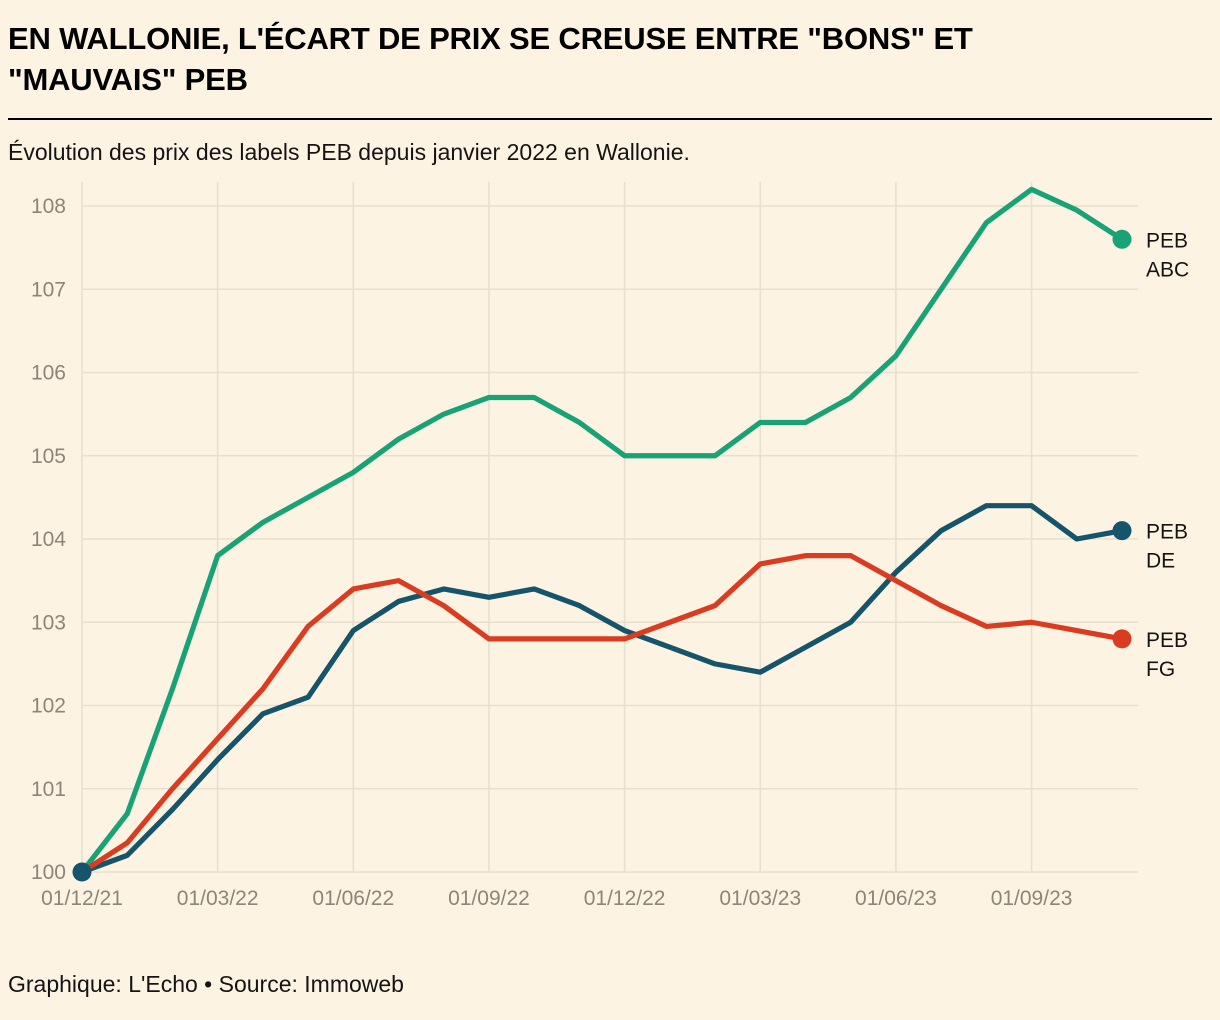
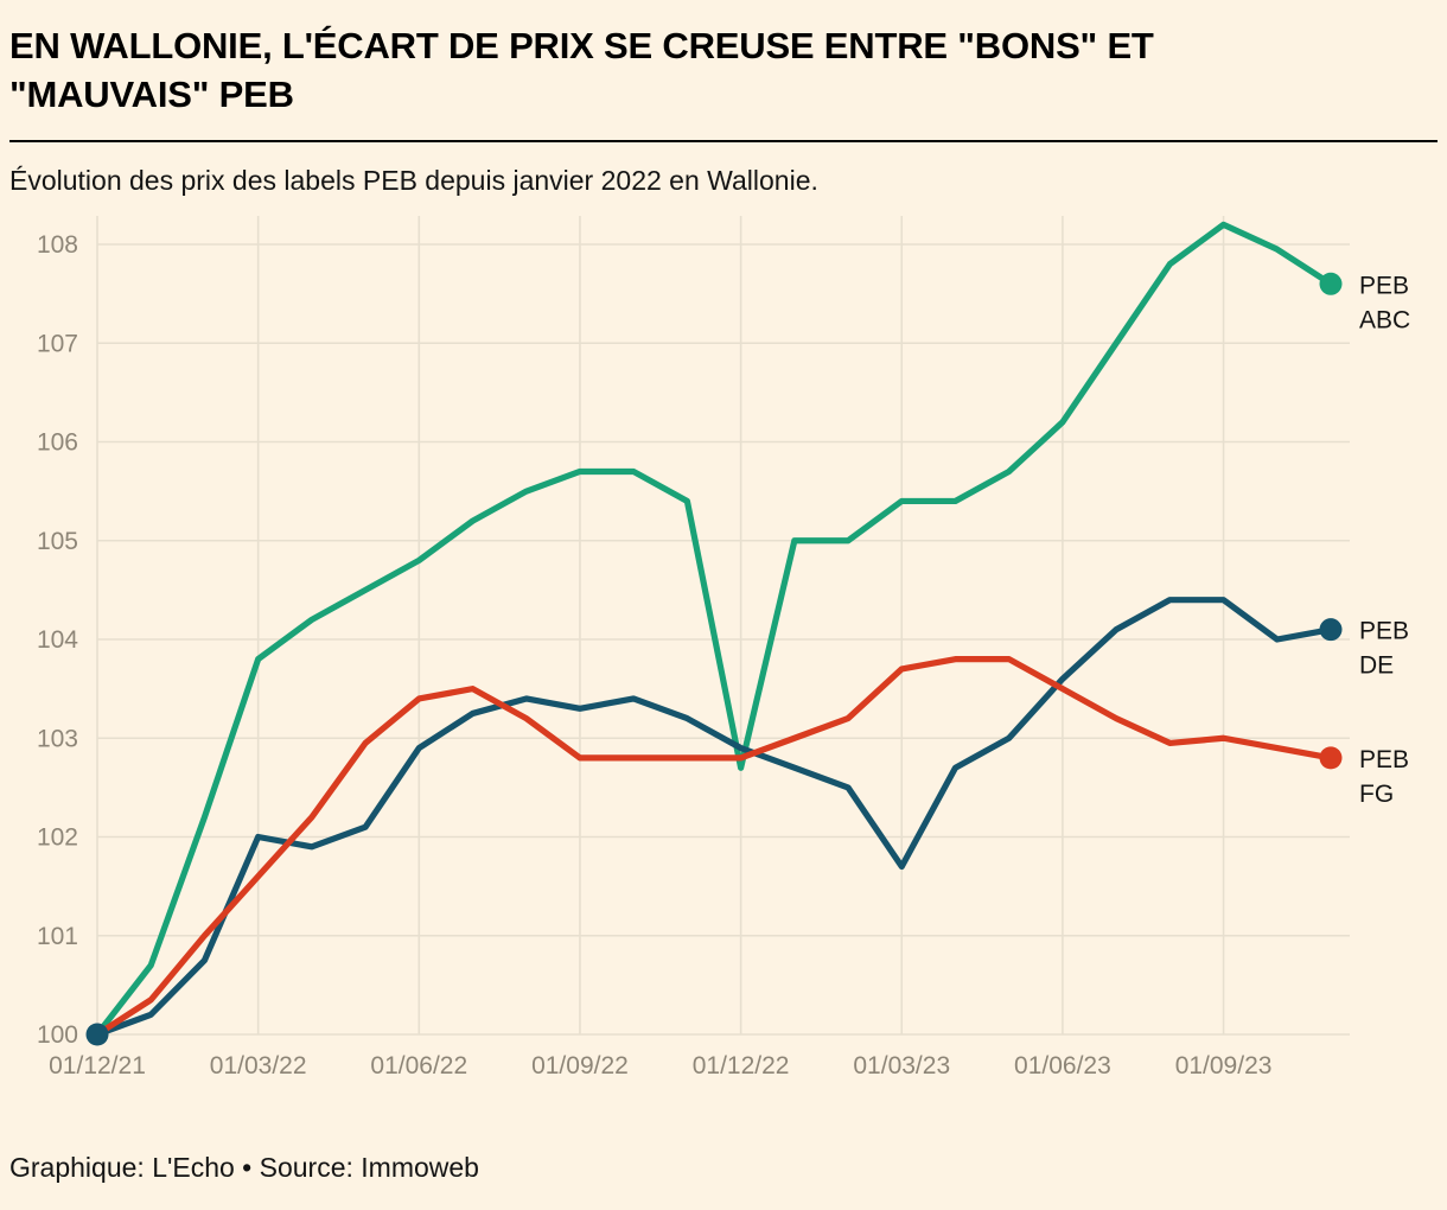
PEB DE/01/03/22: 101.3 -> 102.0
PEB ABC/01/12/22: 105.0 -> 102.7
PEB DE/01/03/23: 102.4 -> 101.7
